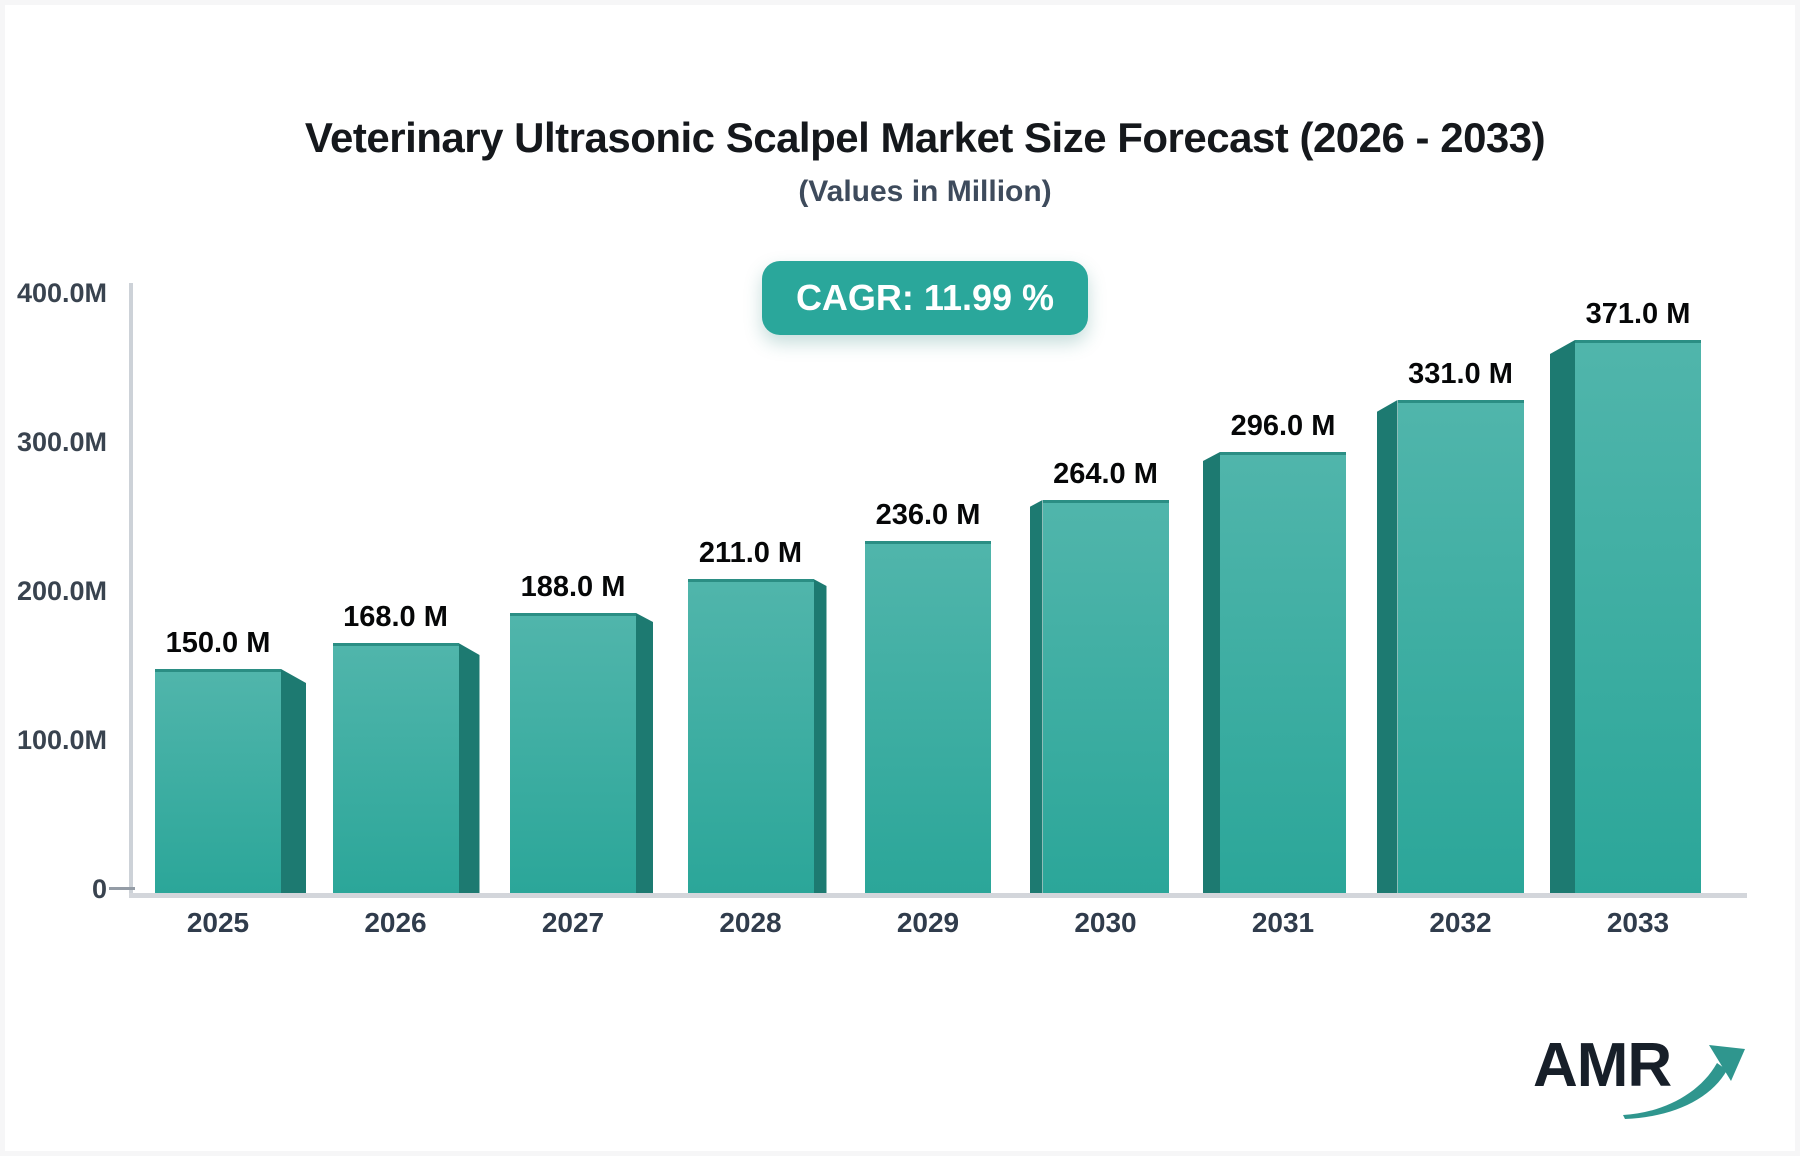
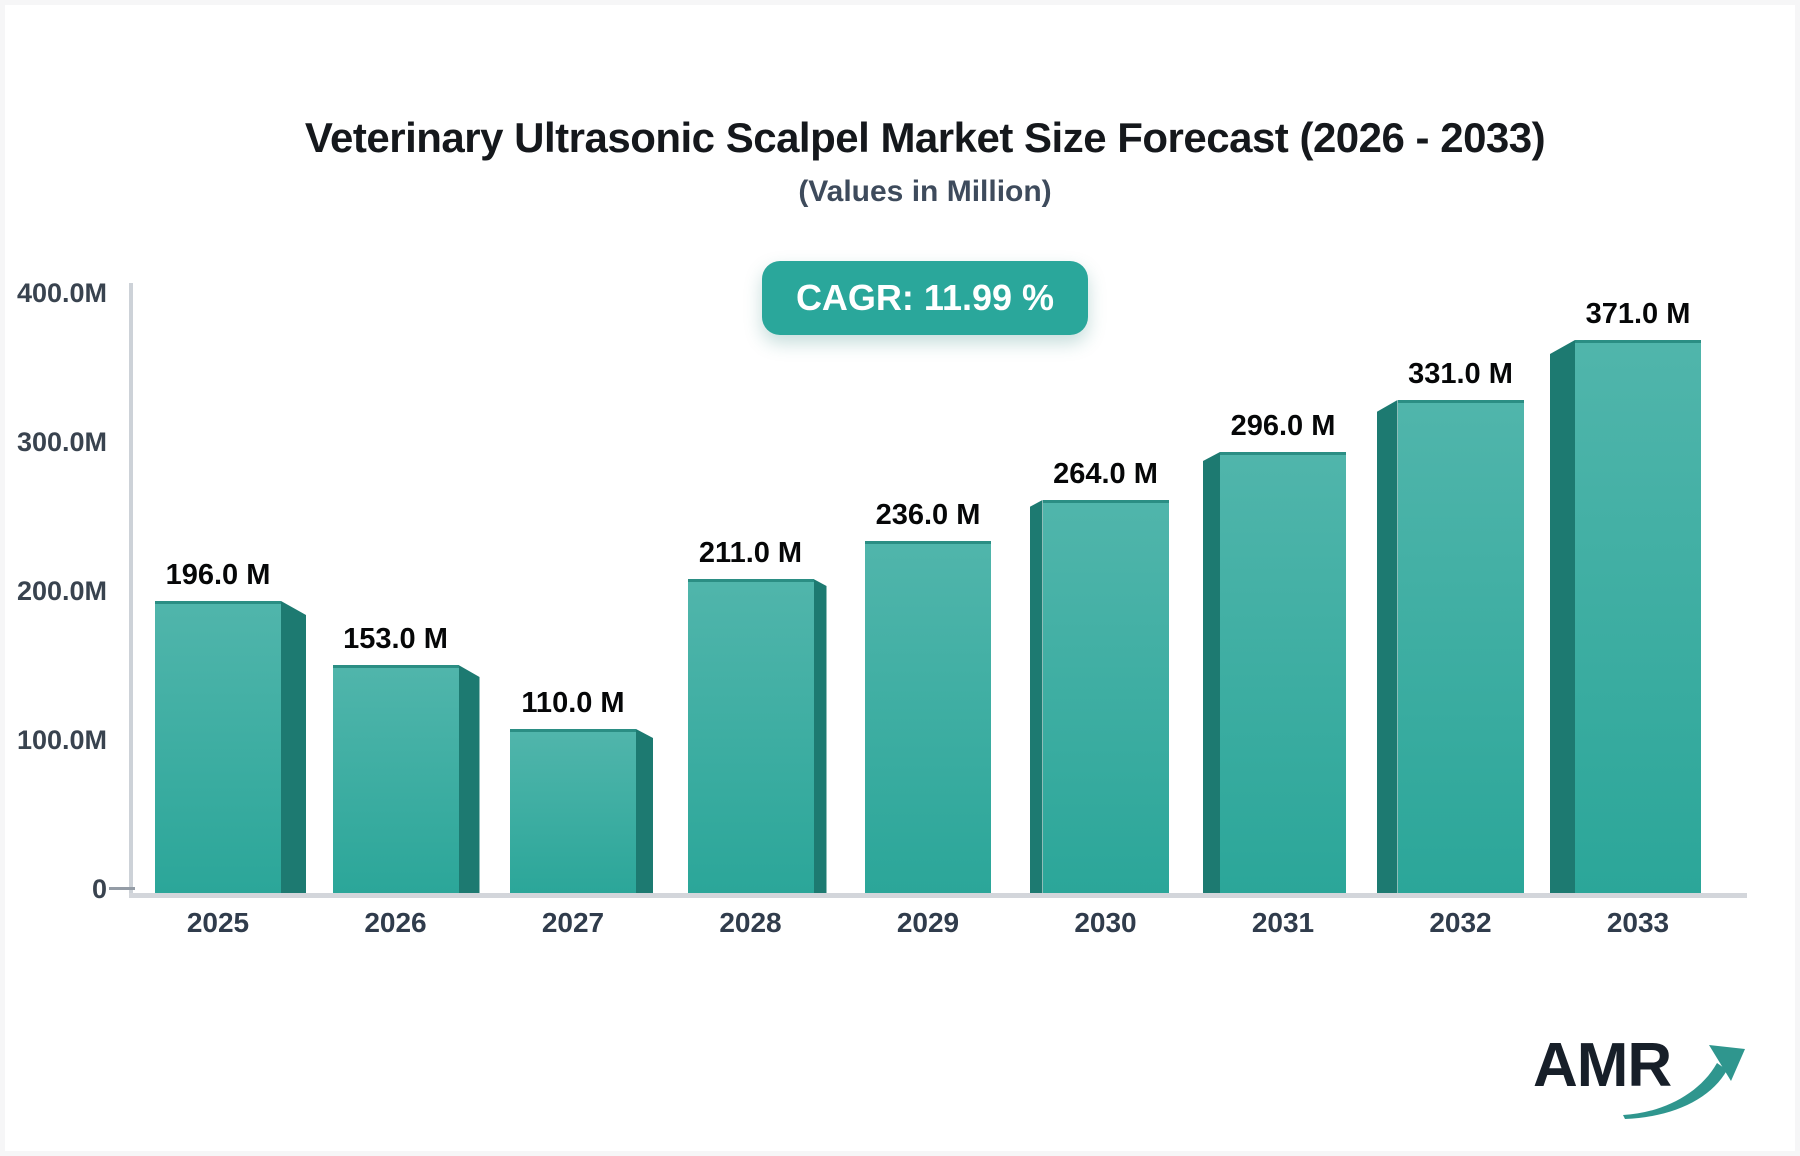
2025: 150.0 -> 196.0
2026: 168.0 -> 153.0
2027: 188.0 -> 110.0
